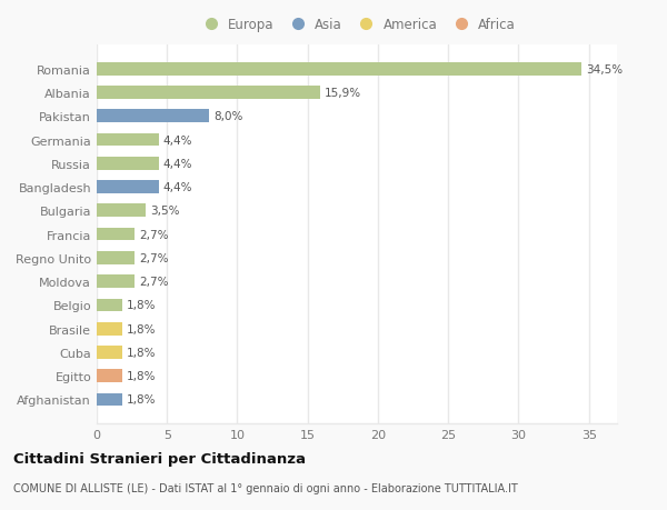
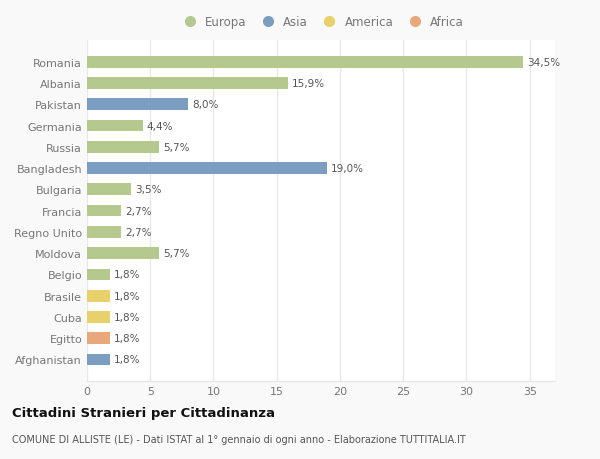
Russia: 4,4% -> 5,7%
Bangladesh: 4,4% -> 19,0%
Moldova: 2,7% -> 5,7%
